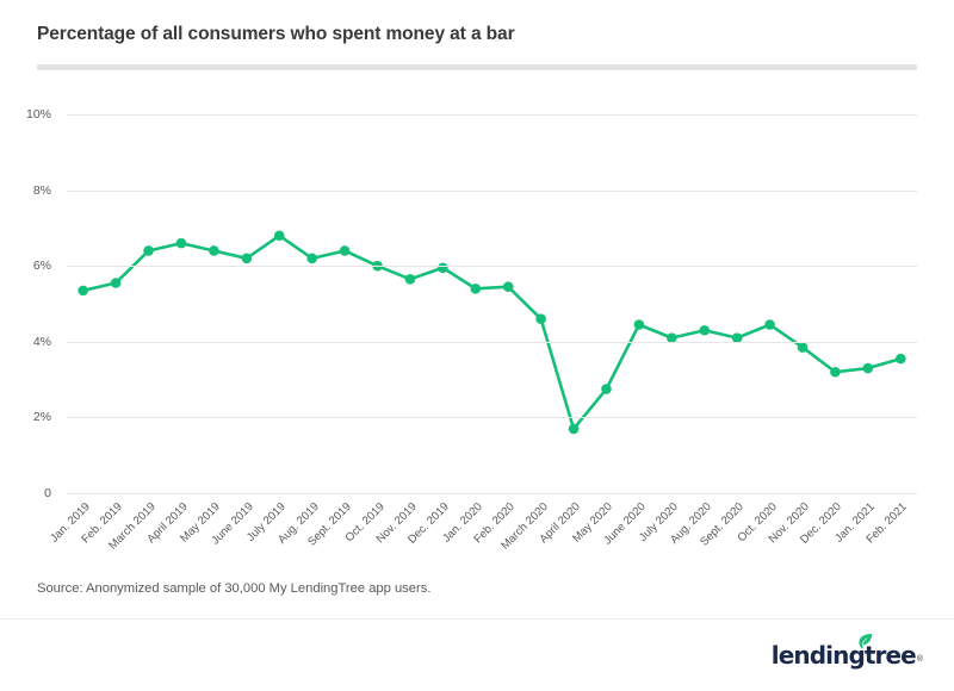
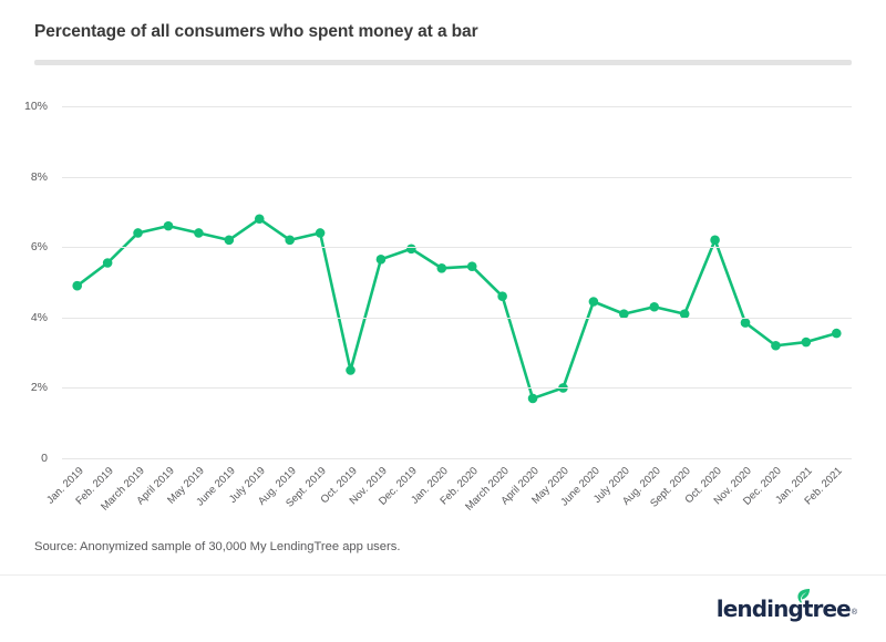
Jan. 2019: 5.3% -> 4.9%
Oct. 2019: 6.0% -> 2.5%
May 2020: 2.8% -> 2.0%
Oct. 2020: 4.5% -> 6.2%
